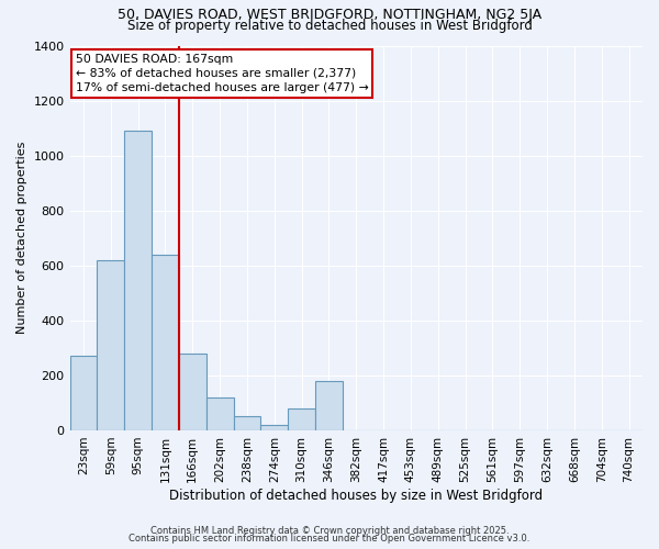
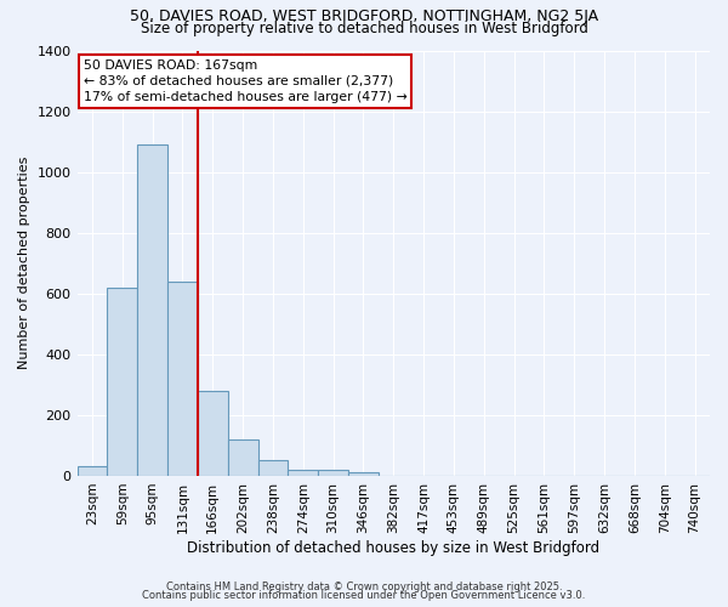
23sqm: 270 -> 30
310sqm: 80 -> 20
346sqm: 180 -> 10
